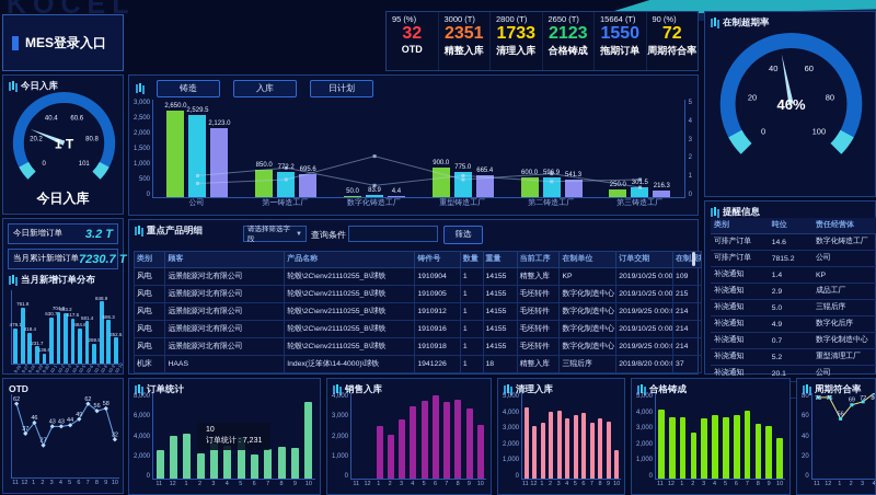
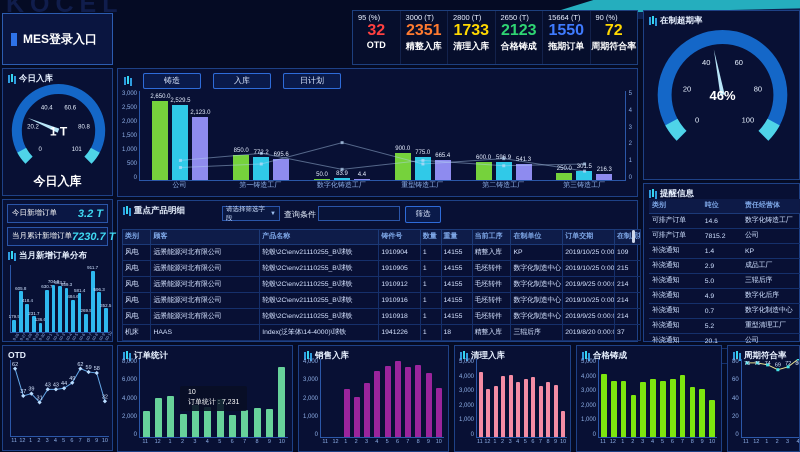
当月新增订单分布/9-26: 479.1 -> 179.5
当月新增订单分布/9-27: 761.8 -> 605.8
当月新增订单分布/10-4: 617.6 -> 659.3
当月新增订单分布/10-8: 848.9 -> 911.7
OTD/1: 46 -> 39
OTD/2: 27 -> 31
OTD/8: 56 -> 59
周期符合率/1: 56 -> 74
